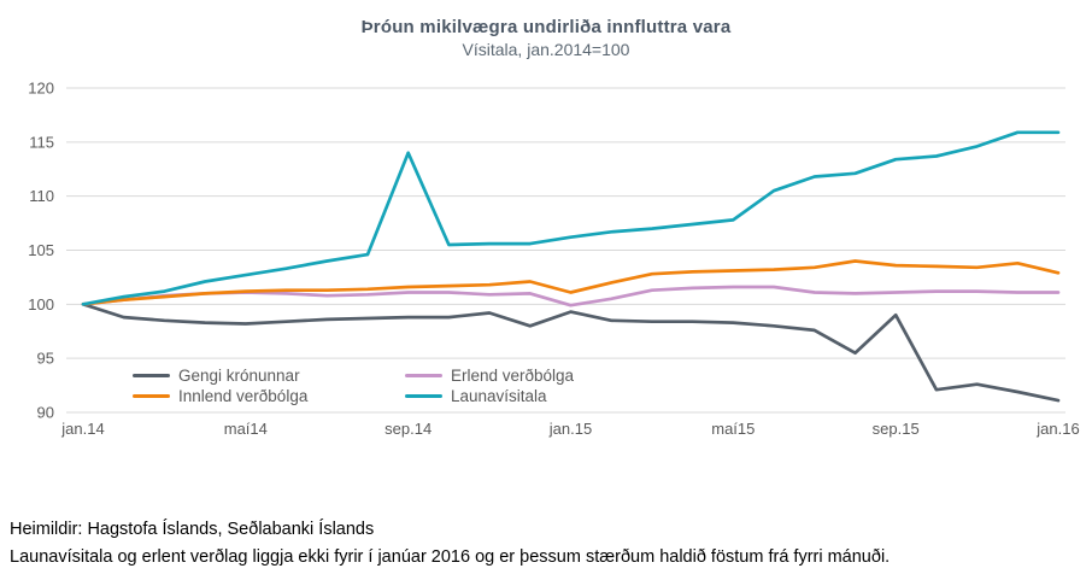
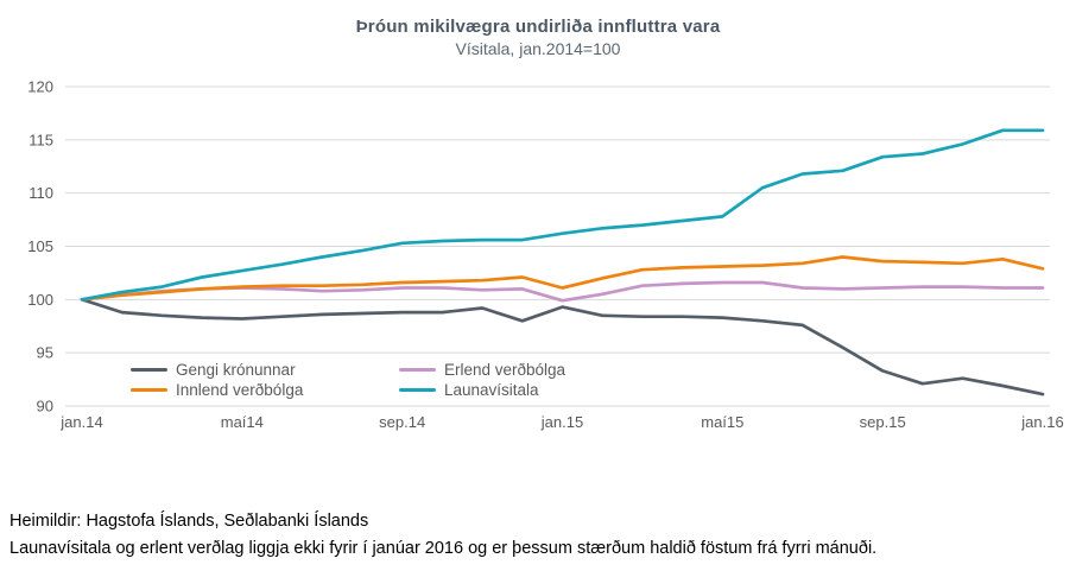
Launavísitala/sep.14: 114 -> 105
Gengi krónunnar/sep.15: 99 -> 93
